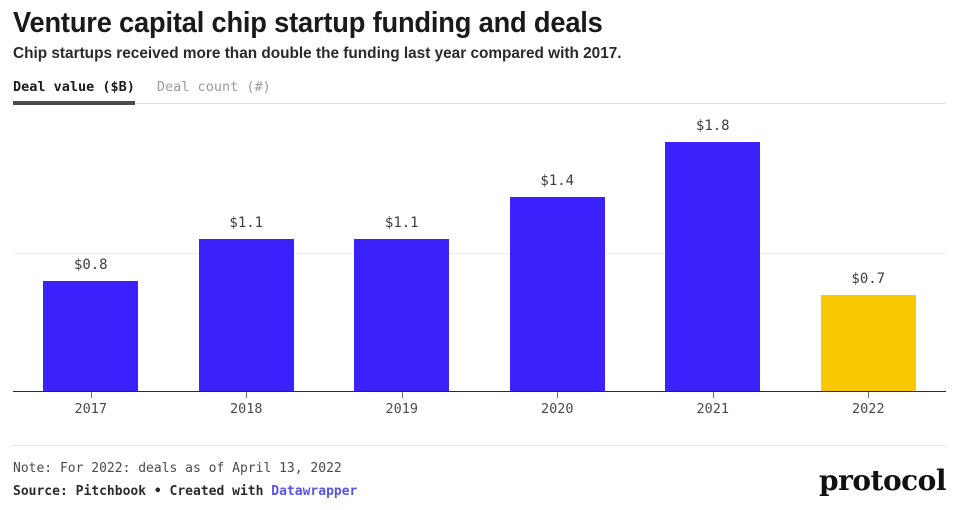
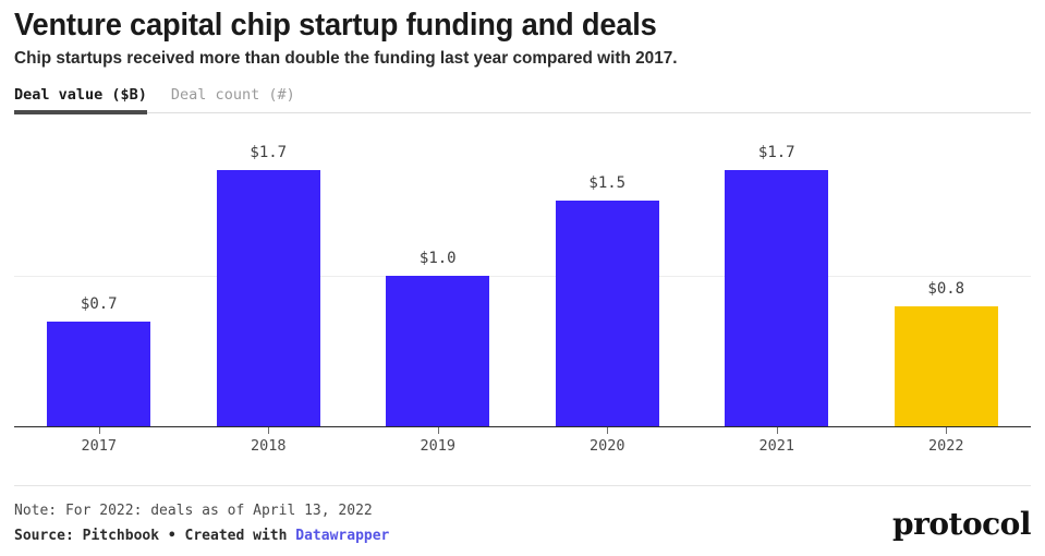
2017: $0.8 -> $0.7
2018: $1.1 -> $1.7
2019: $1.1 -> $1.0
2020: $1.4 -> $1.5
2021: $1.8 -> $1.7
2022: $0.7 -> $0.8
